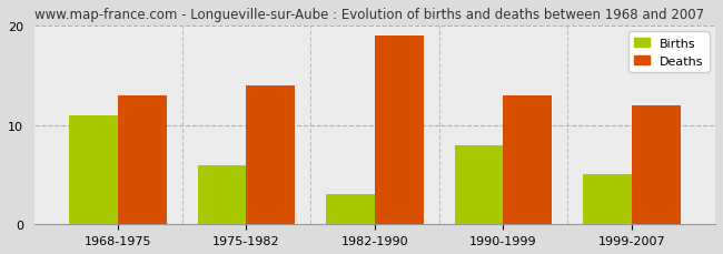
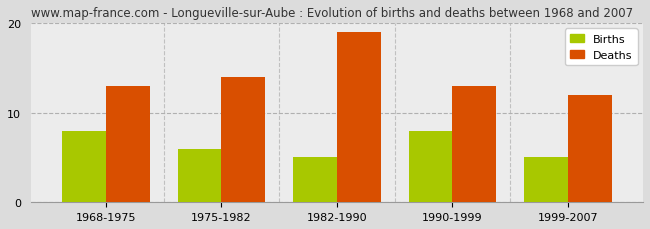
Births/1968-1975: 11 -> 8
Births/1982-1990: 3 -> 5
